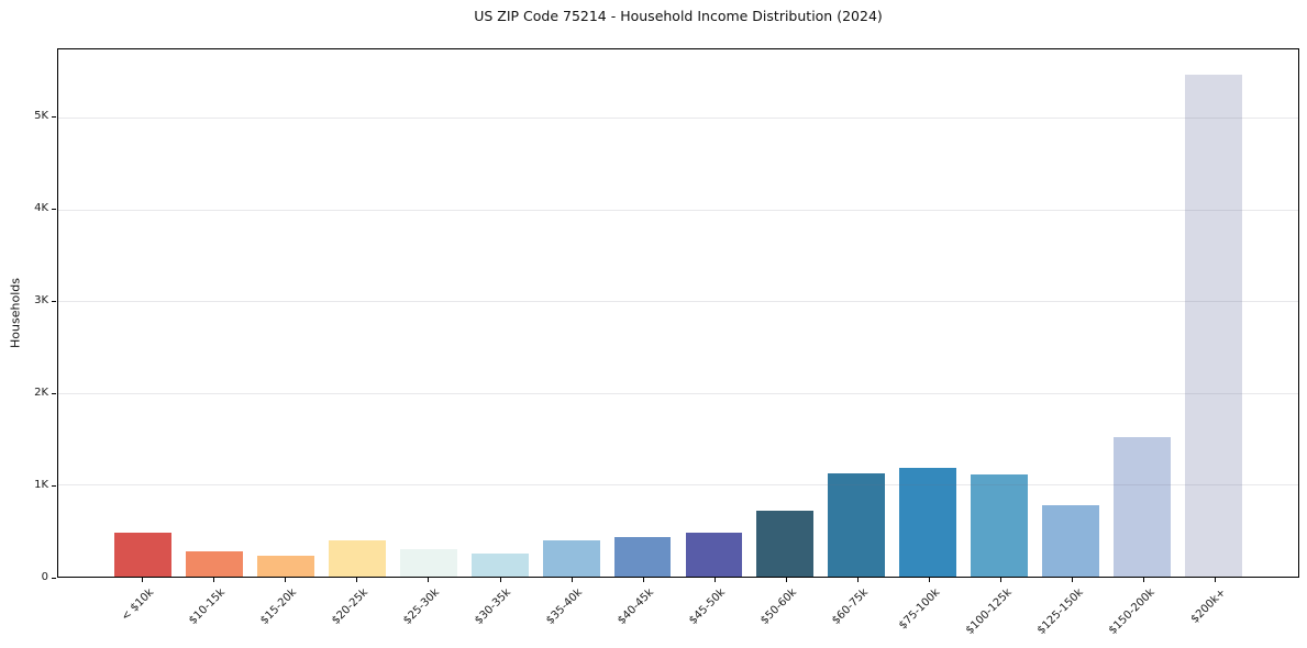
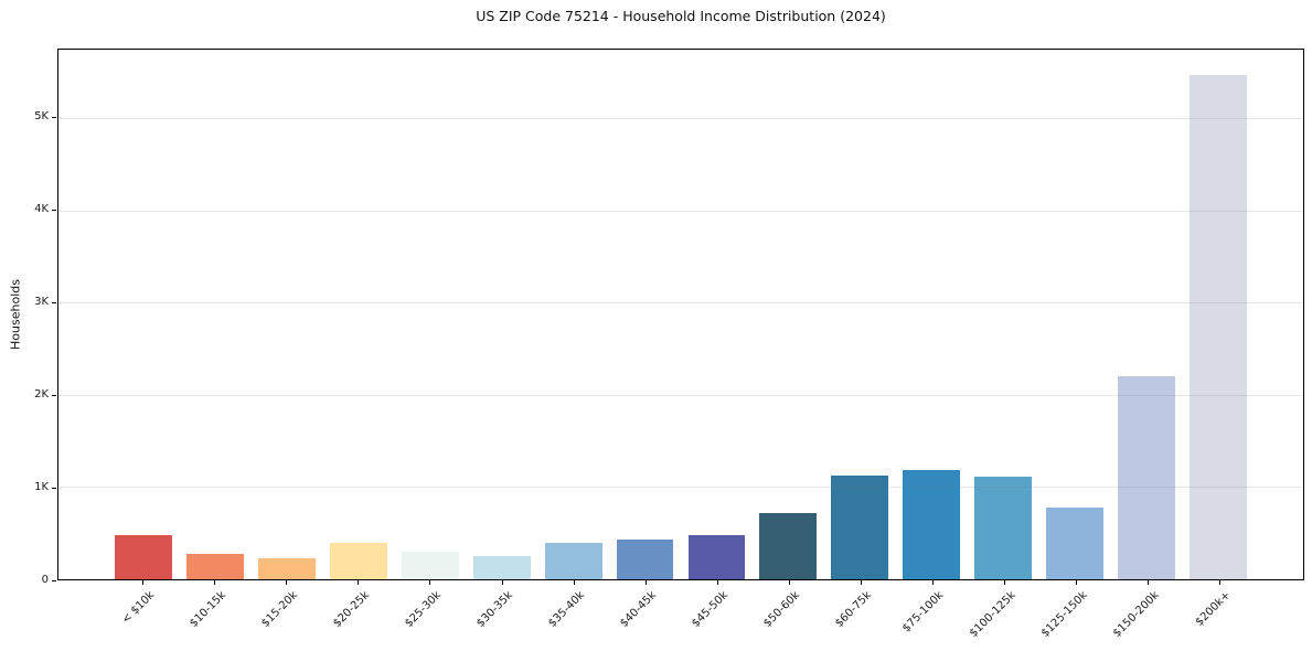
$150-200k: 1.5K -> 2.2K
